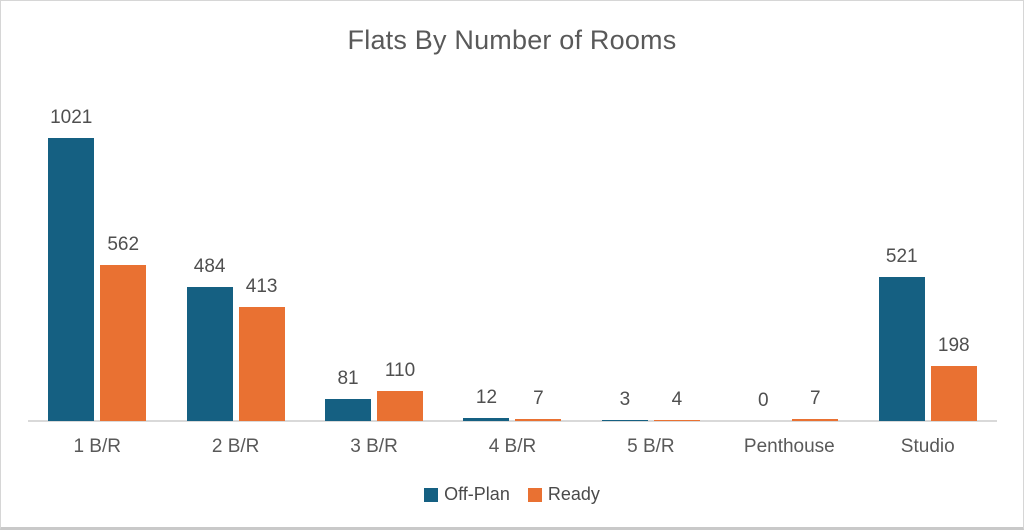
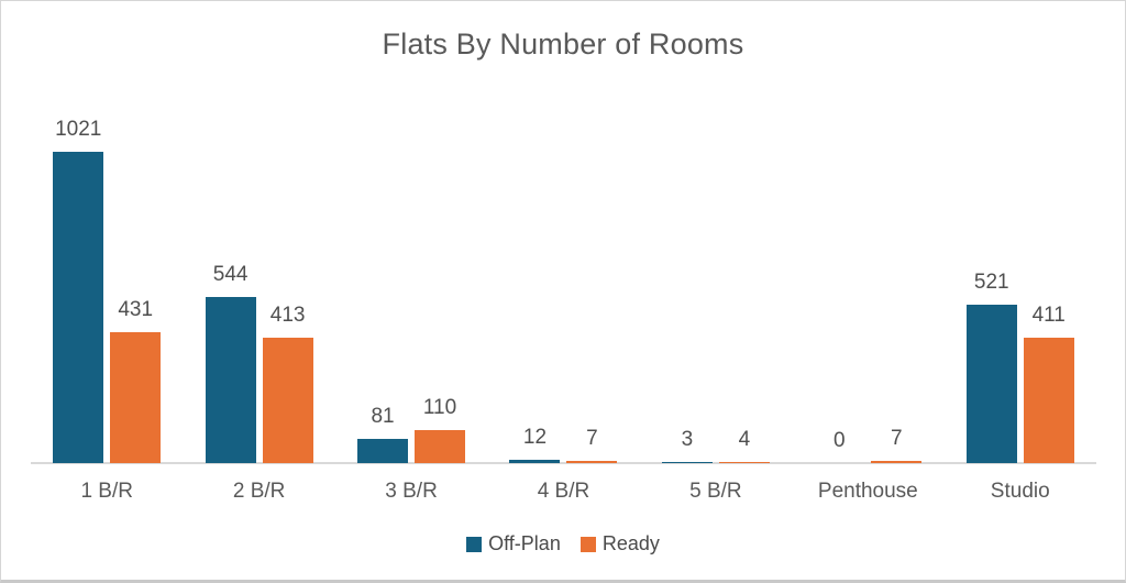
Ready/1 B/R: 562 -> 431
Off-Plan/2 B/R: 484 -> 544
Ready/Studio: 198 -> 411
